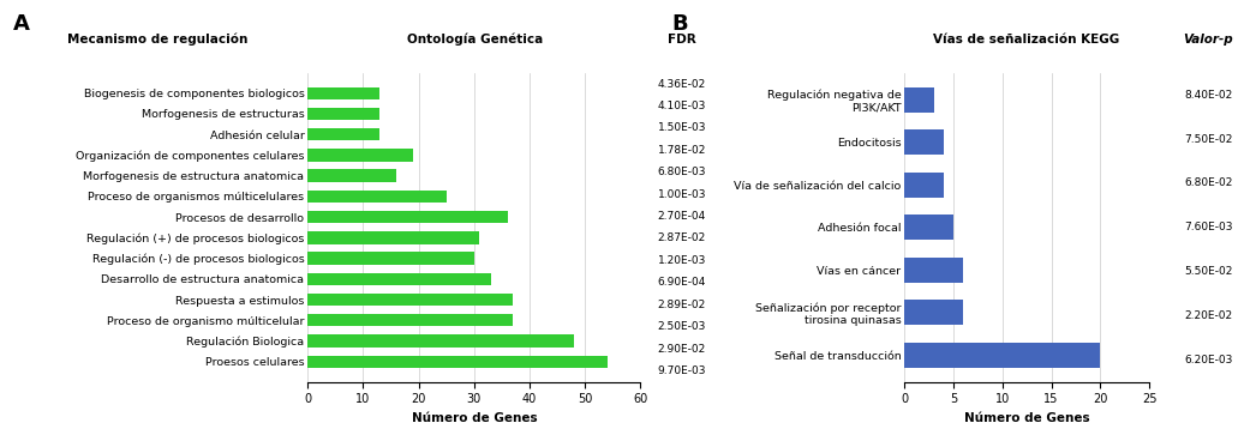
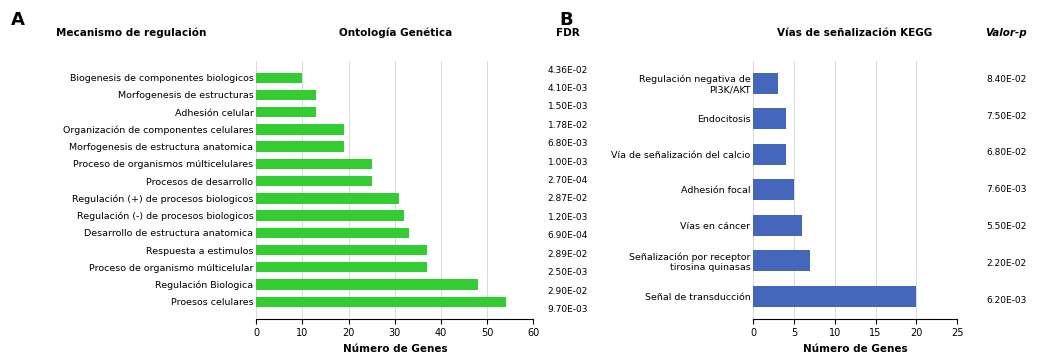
Biogenesis de componentes biologicos: 13 -> 10
Morfogenesis de estructura anatomica: 16 -> 19
Procesos de desarrollo: 36 -> 25
Regulación (-) de procesos biologicos: 30 -> 32
Señalización por receptor tirosina quinasas: 6 -> 7
